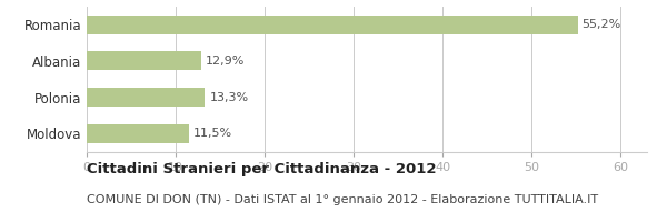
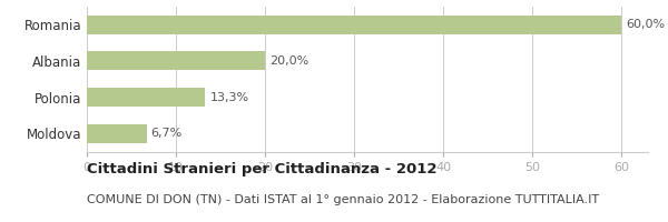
Romania: 55,2% -> 60,0%
Albania: 12,9% -> 20,0%
Moldova: 11,5% -> 6,7%
